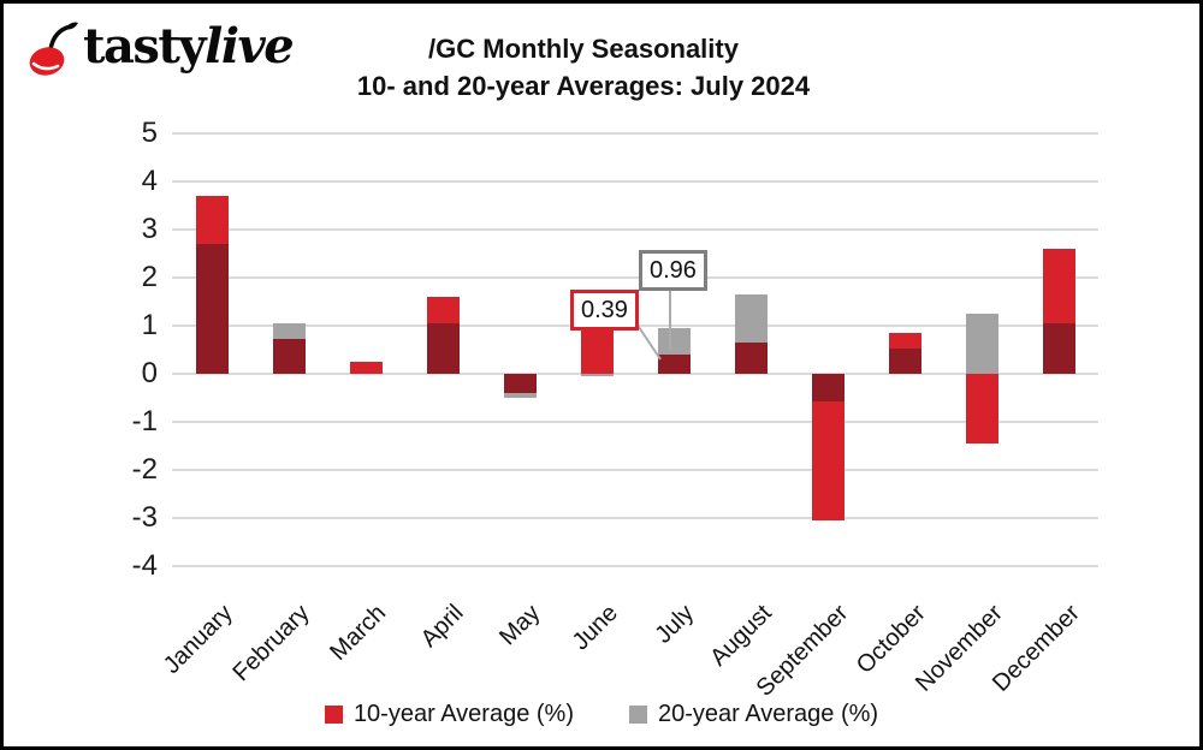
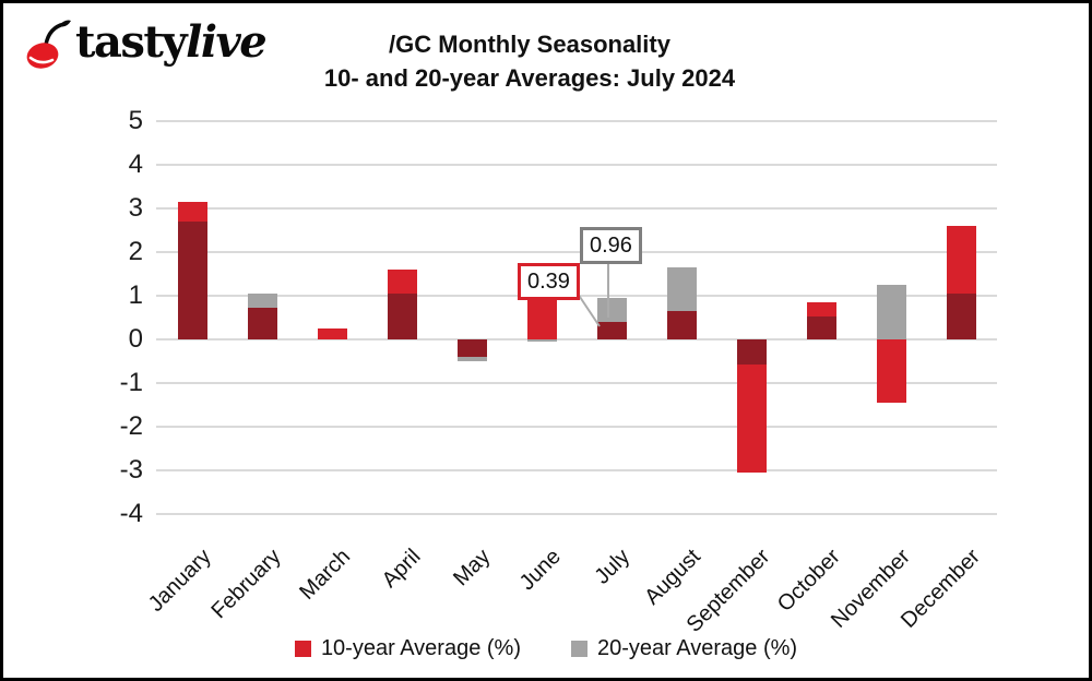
10-year Average (%)/January: 3.7 -> 3.1
